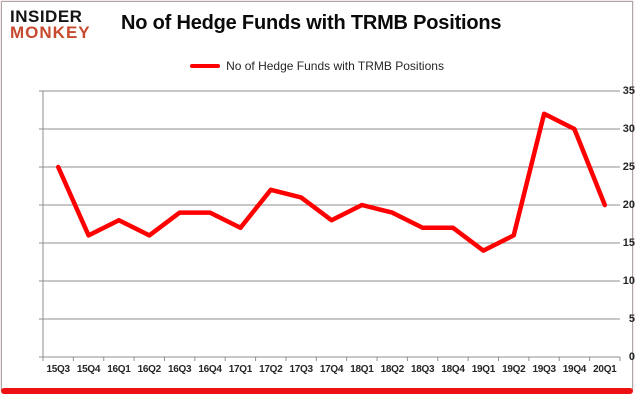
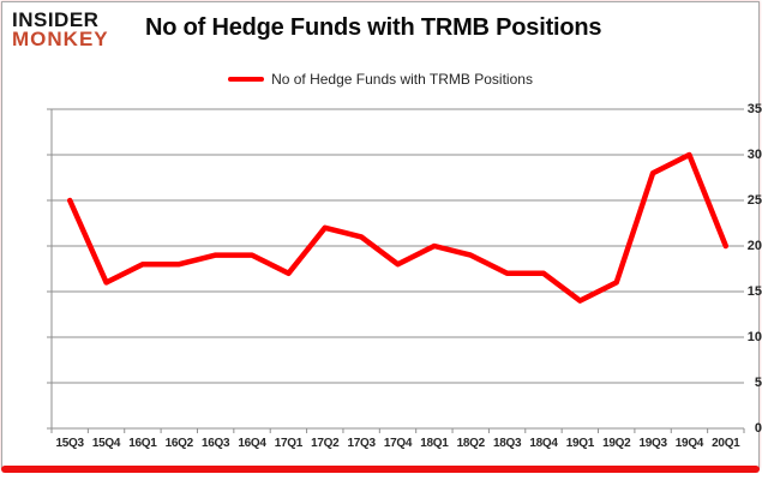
16Q2: 16 -> 18
19Q3: 32 -> 28
